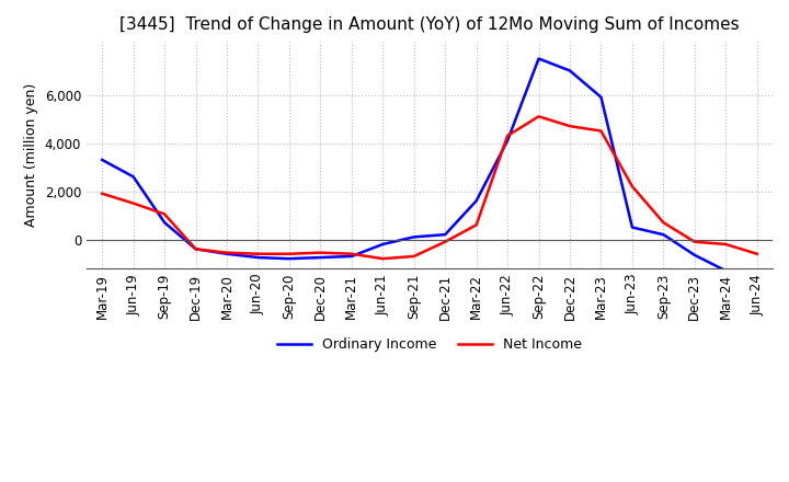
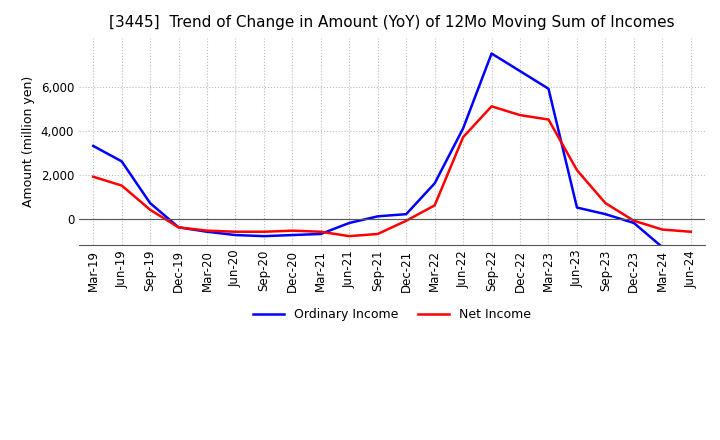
Net Income/Sep-19: 1,050 -> 400
Net Income/Jun-22: 4,300 -> 3,700
Ordinary Income/Dec-22: 7,000 -> 6,700
Ordinary Income/Dec-23: -650 -> -200
Net Income/Mar-24: -200 -> -500
